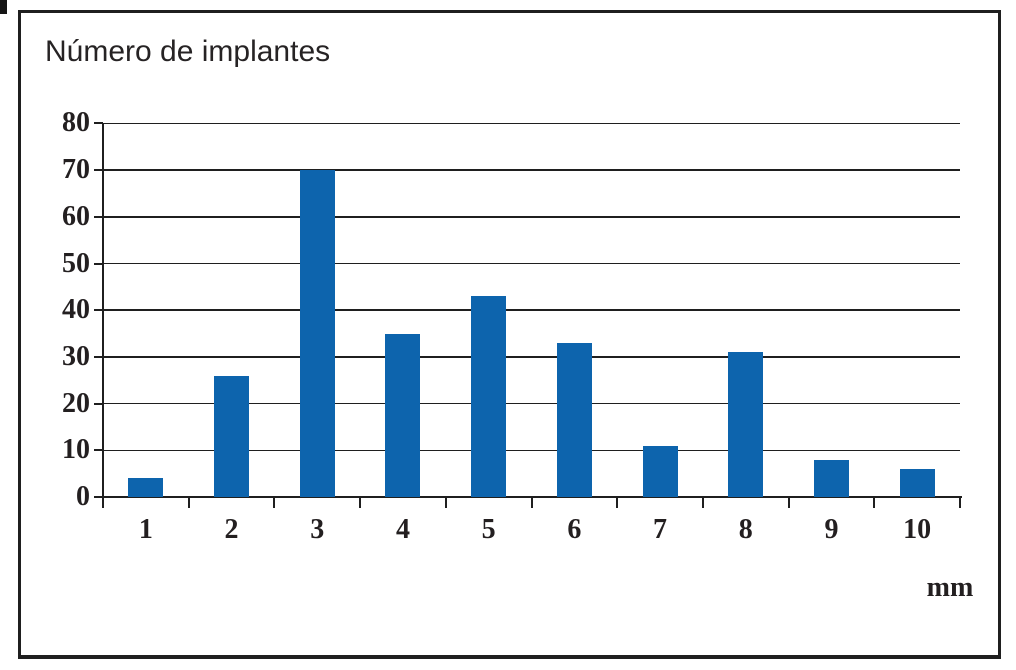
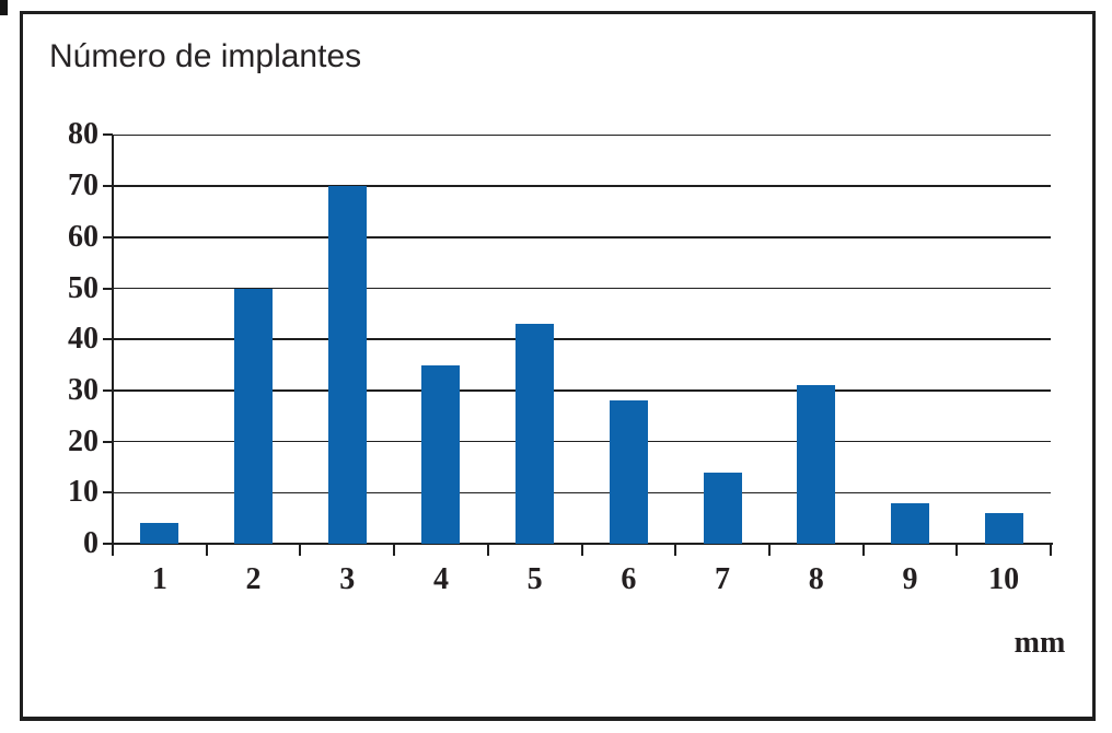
2: 26 -> 50
6: 33 -> 28
7: 11 -> 14
